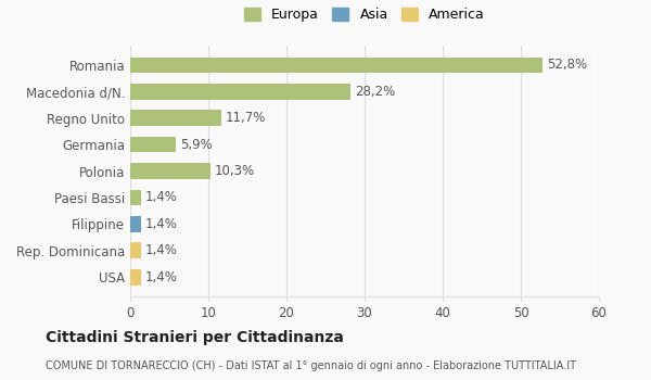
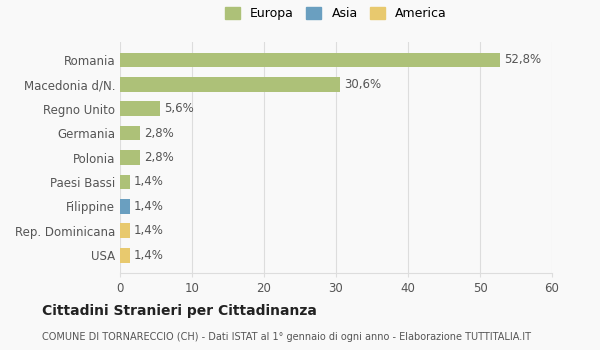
Macedonia d/N.: 28,2% -> 30,6%
Regno Unito: 11,7% -> 5,6%
Germania: 5,9% -> 2,8%
Polonia: 10,3% -> 2,8%
